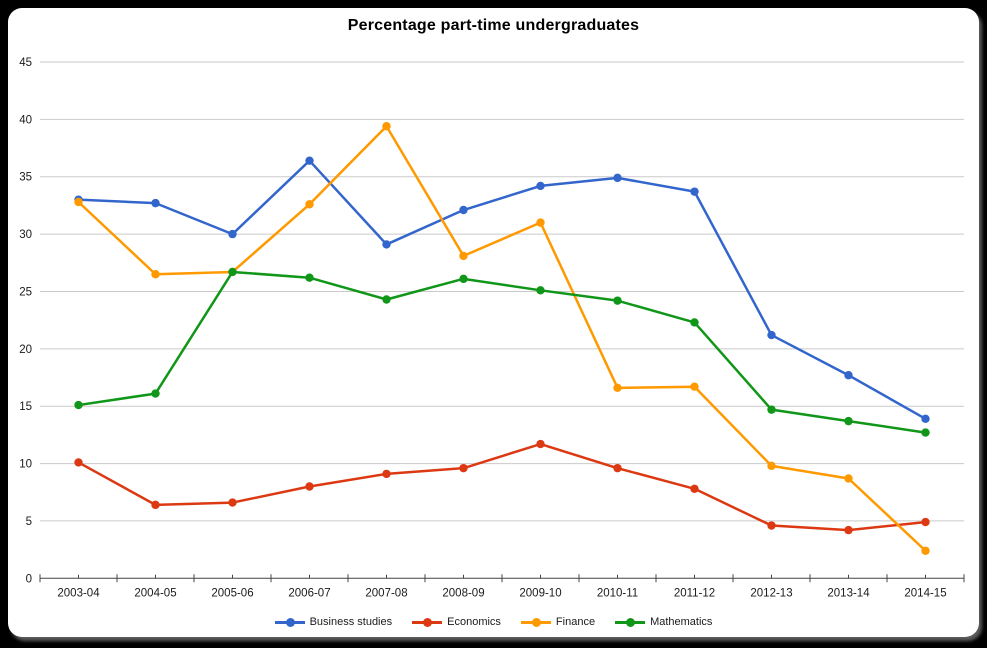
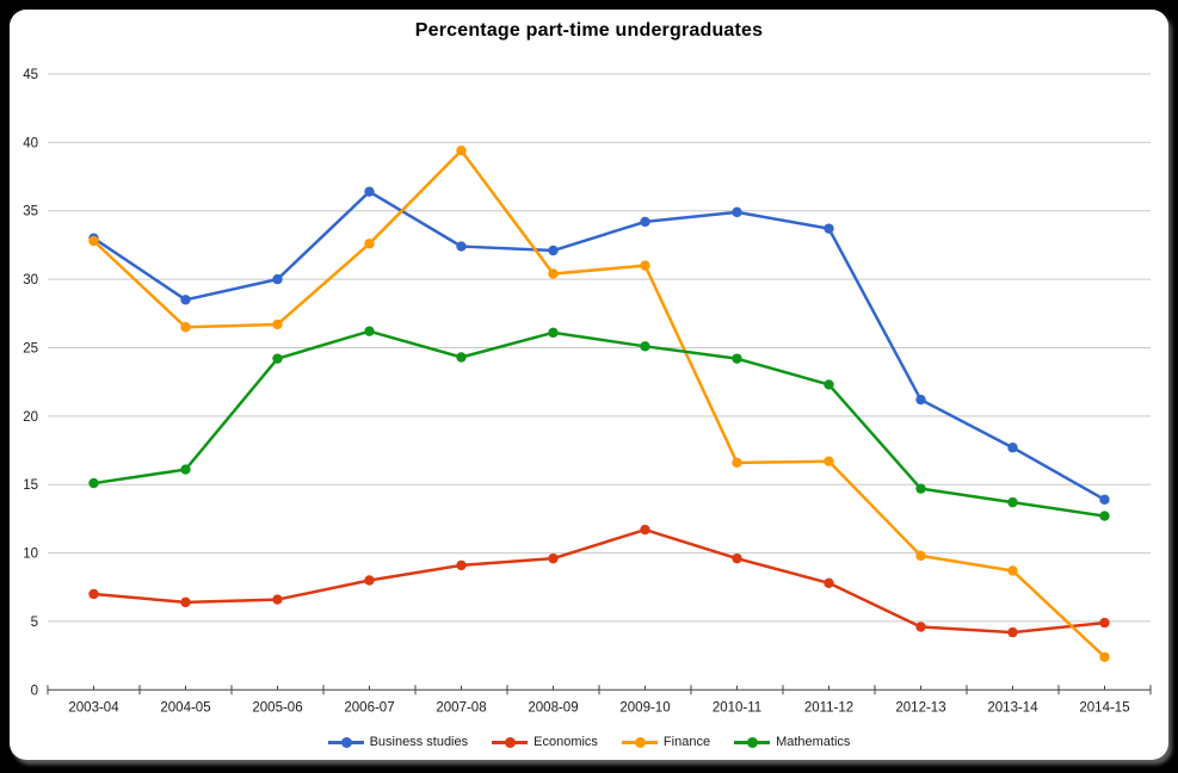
Economics/2003-04: 10.1 -> 7.0
Business studies/2004-05: 32.7 -> 28.5
Mathematics/2005-06: 26.7 -> 24.2
Business studies/2007-08: 29.1 -> 32.4
Finance/2008-09: 28.1 -> 30.4
